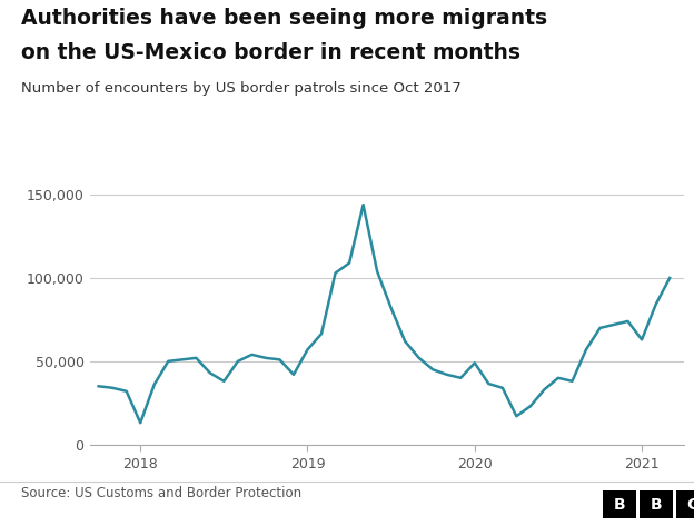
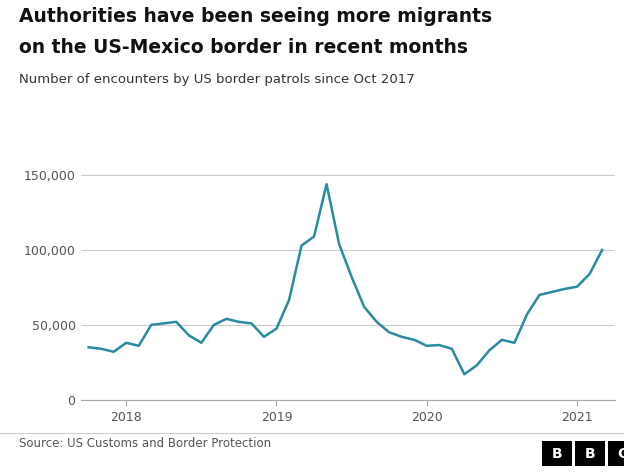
2018: 13,000 -> 38,000
2019: 57,000 -> 48,000
2020: 49,000 -> 36,000
2021: 63,000 -> 76,000
